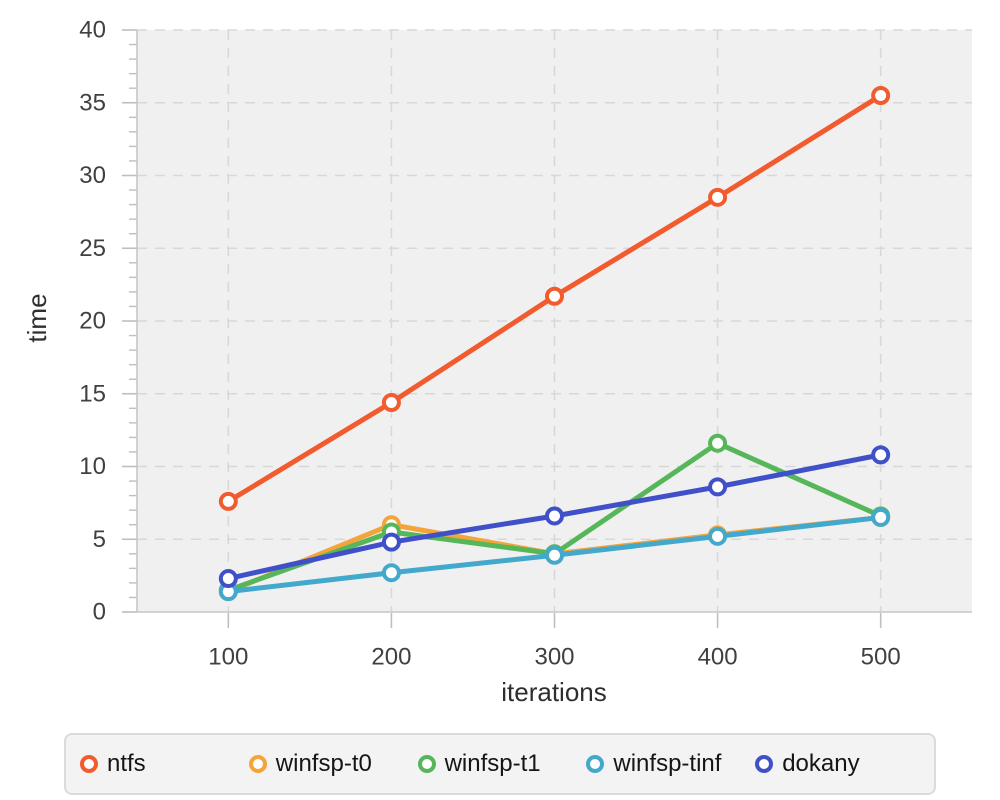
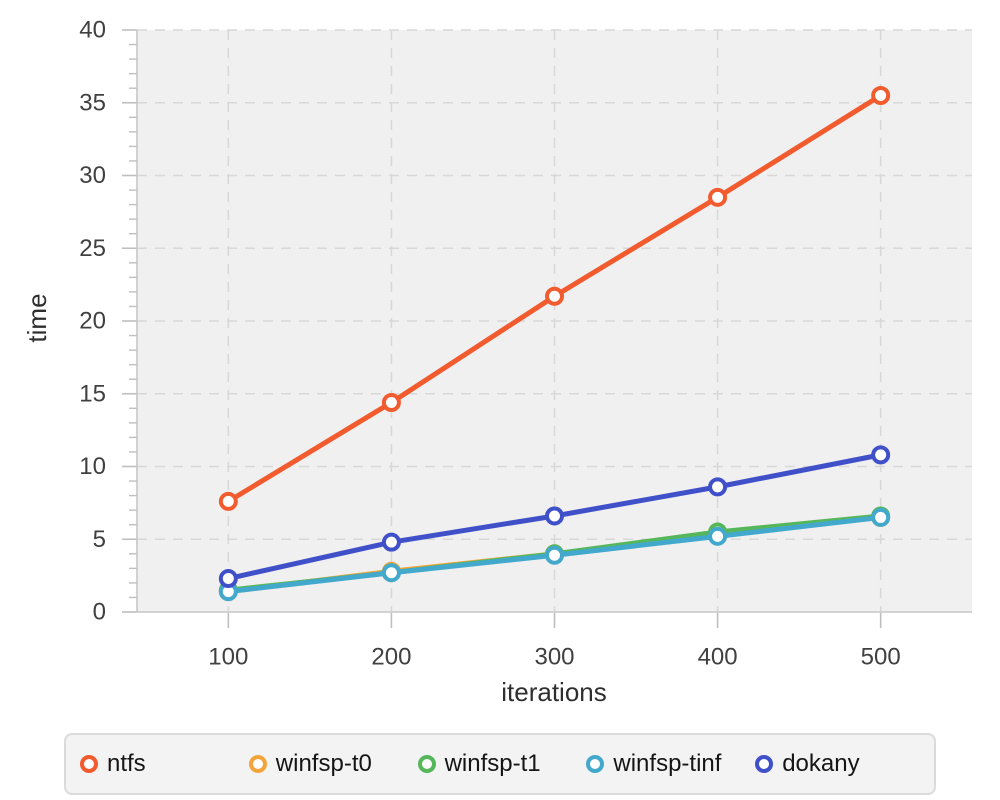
winfsp-t0/200: 6.0 -> 2.8
winfsp-t1/200: 5.5 -> 2.7
winfsp-t1/400: 11.6 -> 5.5
